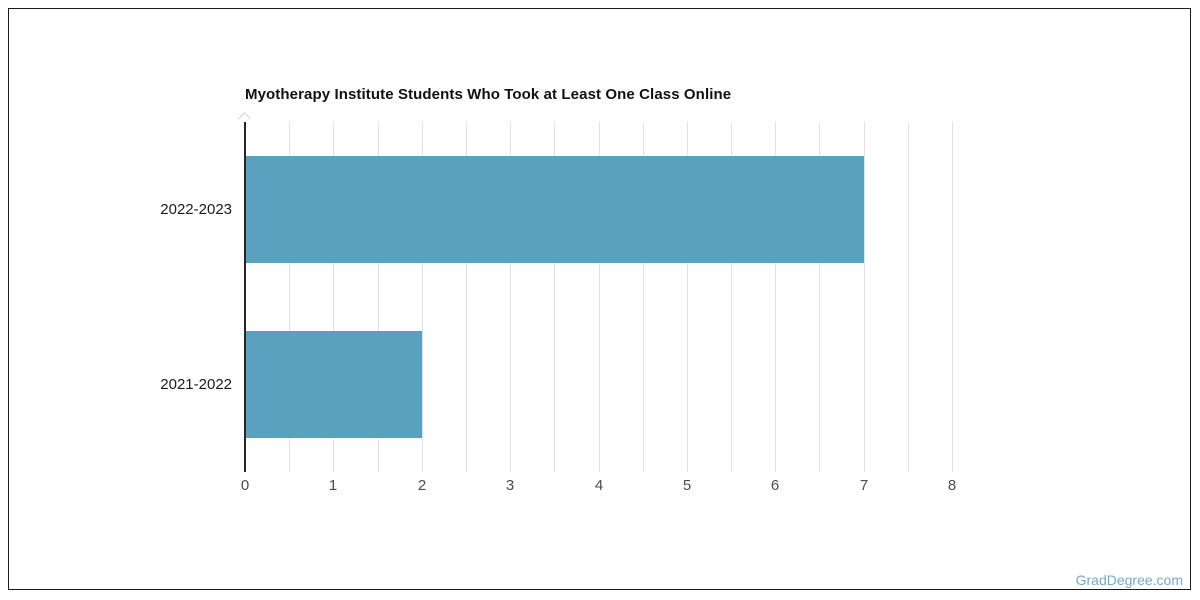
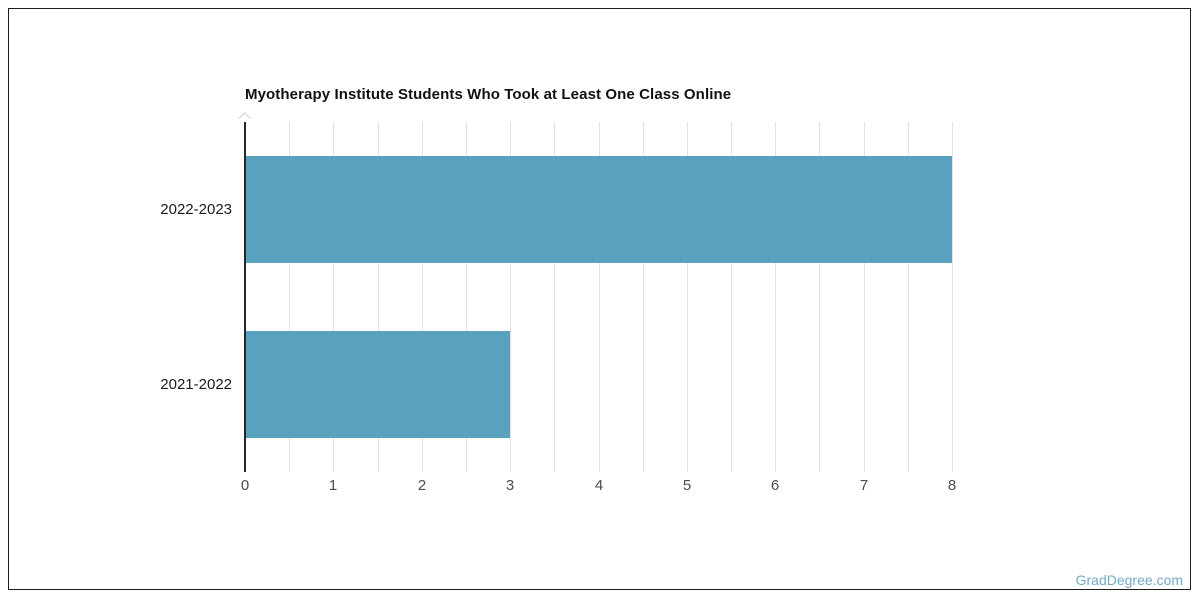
2022-2023: 7 -> 8
2021-2022: 2 -> 3
